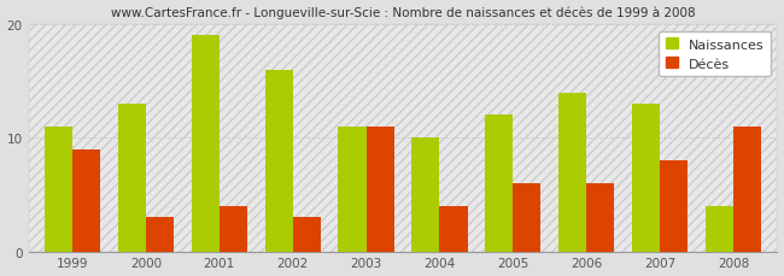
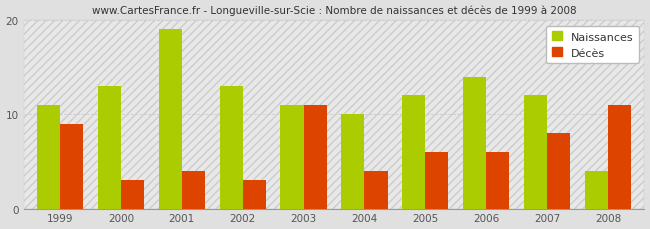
Naissances/2002: 16 -> 13
Naissances/2007: 13 -> 12
